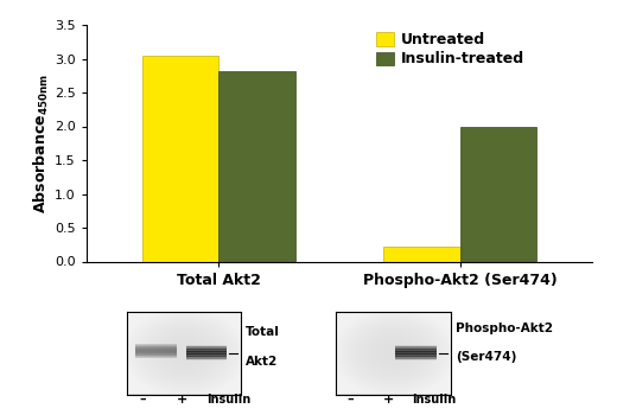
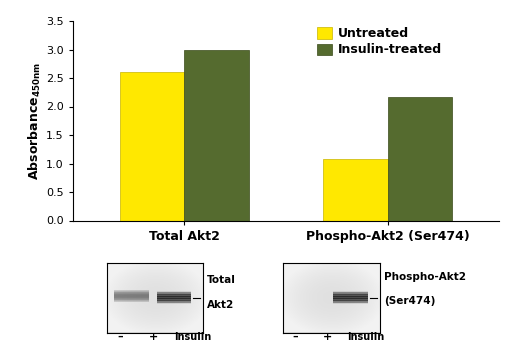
Untreated/Total Akt2: 3.05 -> 2.60
Insulin-treated/Total Akt2: 2.82 -> 3.00
Untreated/Phospho-Akt2 (Ser474): 0.22 -> 1.08
Insulin-treated/Phospho-Akt2 (Ser474): 2.00 -> 2.16
